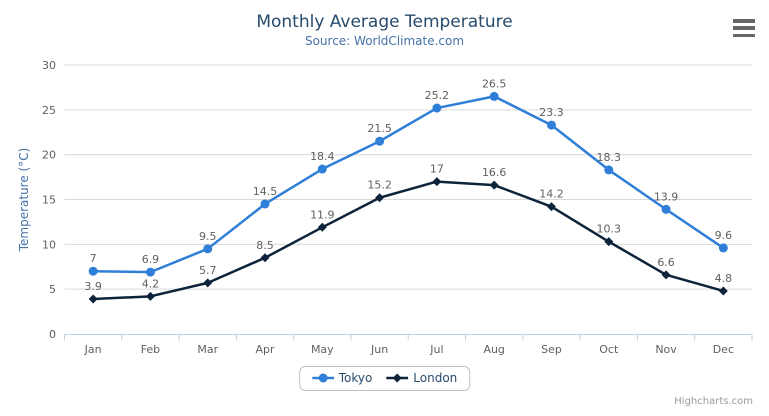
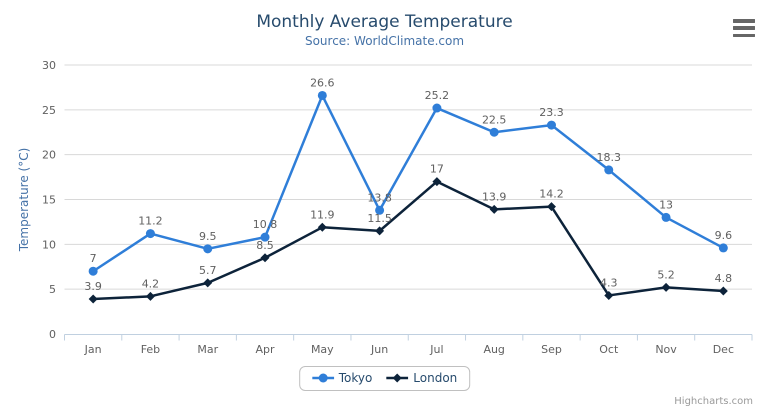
Tokyo/Feb: 6.9 -> 11.2
Tokyo/Apr: 14.5 -> 10.8
Tokyo/May: 18.4 -> 26.6
Tokyo/Jun: 21.5 -> 13.8
London/Jun: 15.2 -> 11.5
Tokyo/Aug: 26.5 -> 22.5
London/Aug: 16.6 -> 13.9
London/Oct: 10.3 -> 4.3
Tokyo/Nov: 13.9 -> 13
London/Nov: 6.6 -> 5.2
